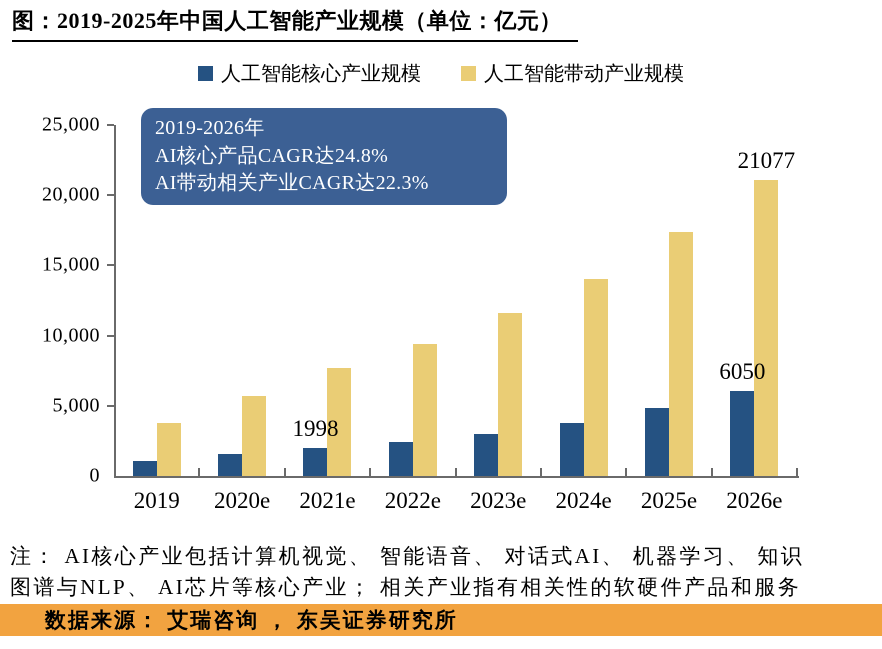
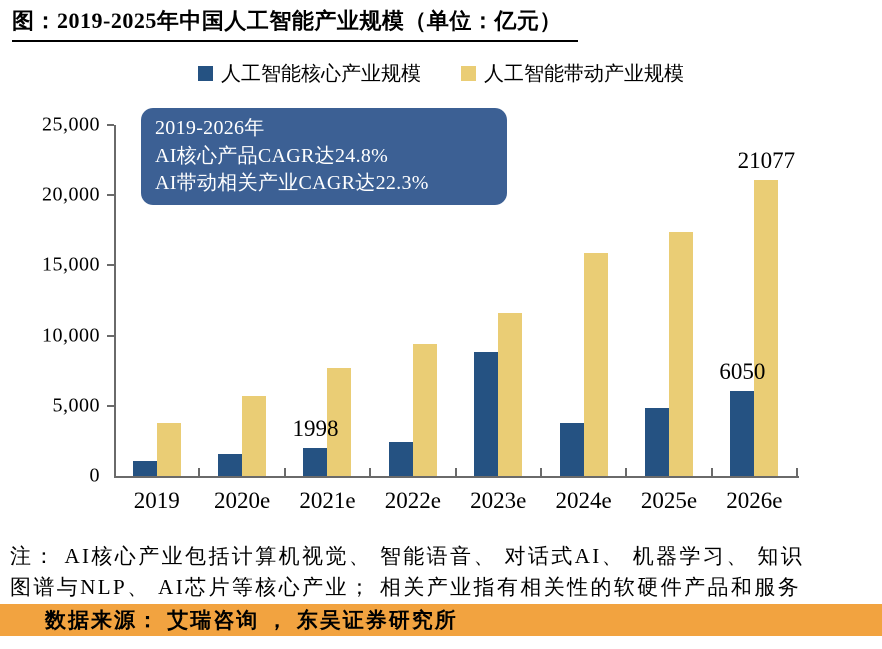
人工智能核心产业规模/2023e: 3000 -> 8800
人工智能带动产业规模/2024e: 14000 -> 15900
